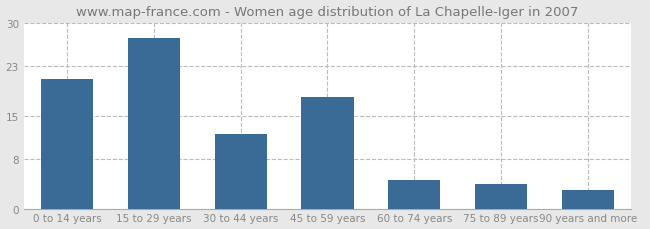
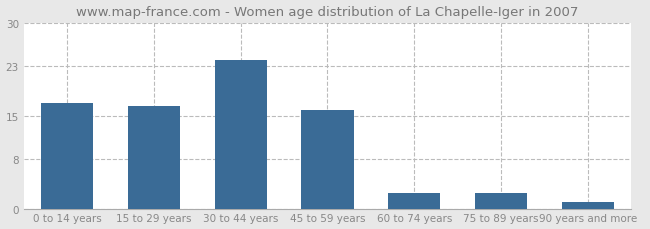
0 to 14 years: 21.0 -> 17.0
15 to 29 years: 27.6 -> 16.5
30 to 44 years: 12.0 -> 24.0
45 to 59 years: 18.0 -> 16.0
60 to 74 years: 4.6 -> 2.5
75 to 89 years: 4.0 -> 2.5
90 years and more: 3.0 -> 1.0
